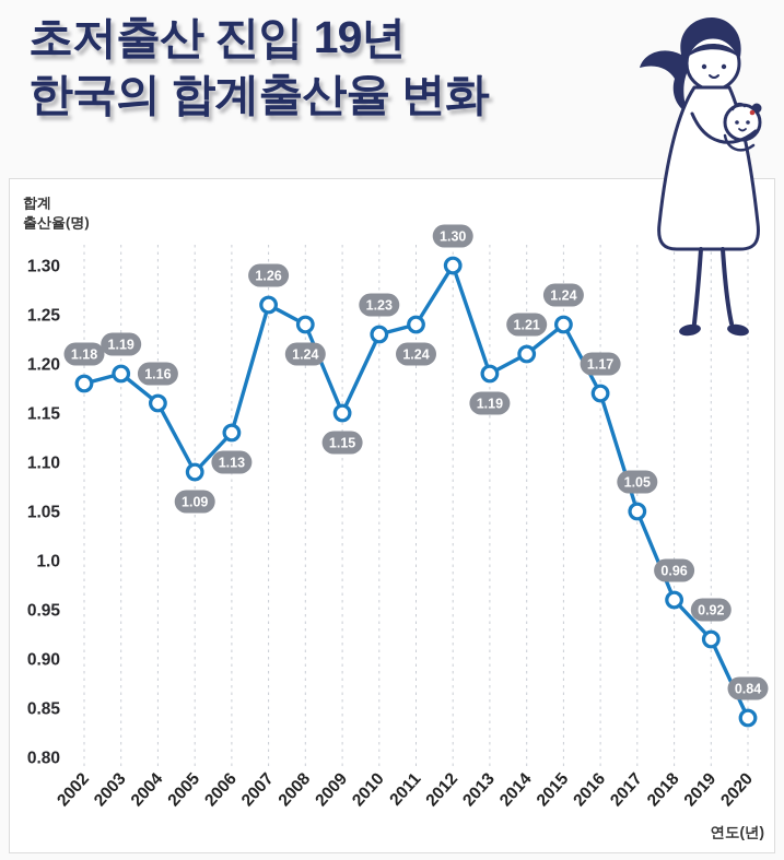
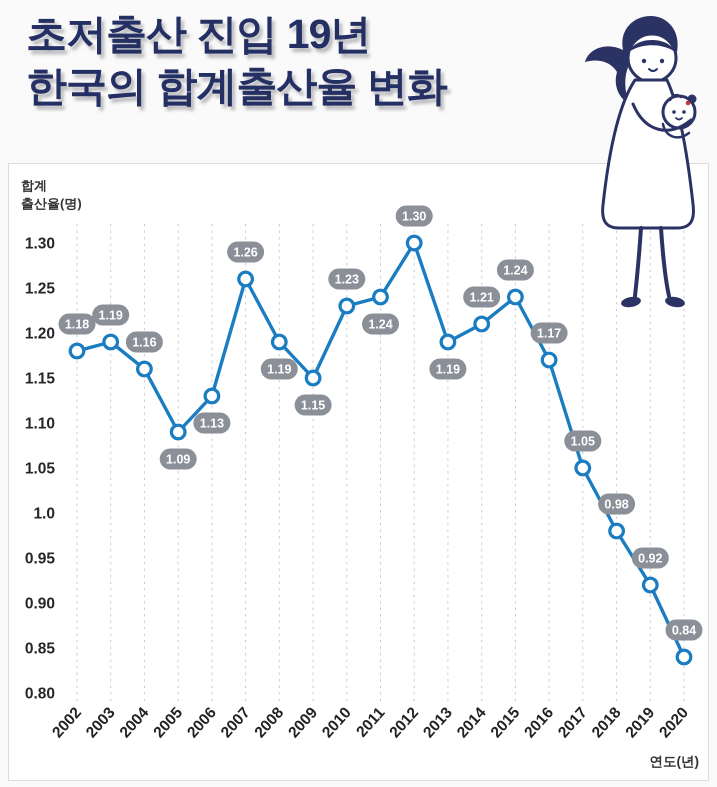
2008: 1.24 -> 1.19
2018: 0.96 -> 0.98
